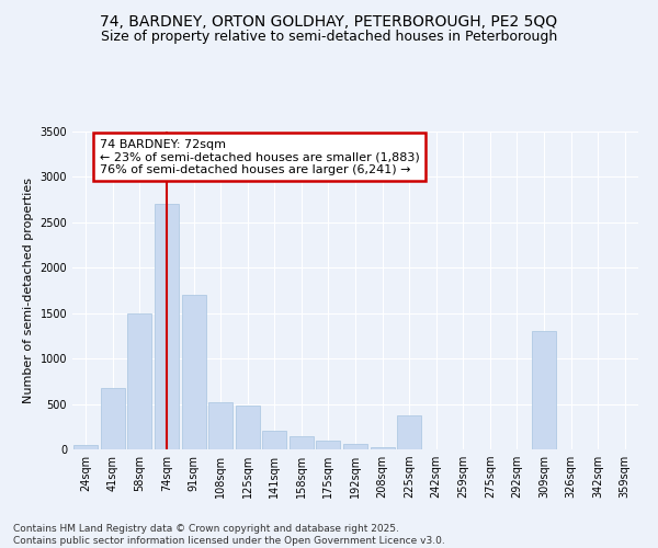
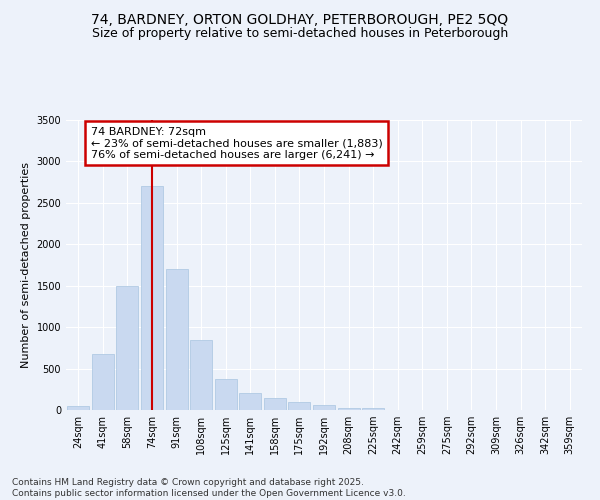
108sqm: 520 -> 850
125sqm: 480 -> 370
225sqm: 380 -> 20
309sqm: 1300 -> 0
